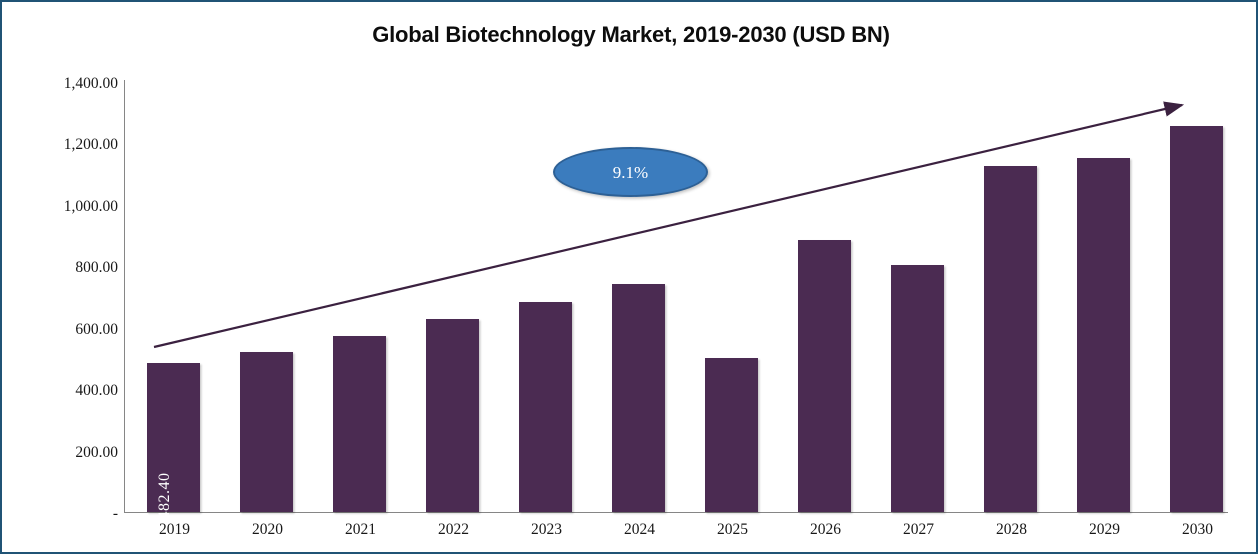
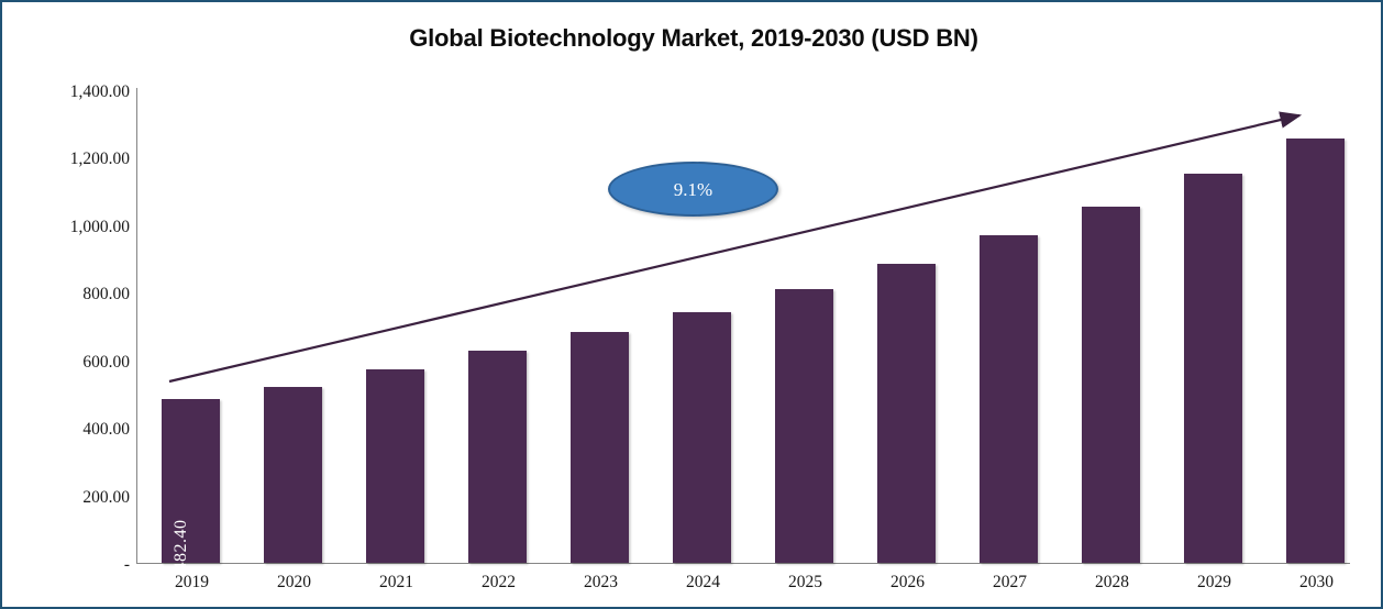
2025: 500 -> 810
2027: 800 -> 960
2028: 1120 -> 1050
